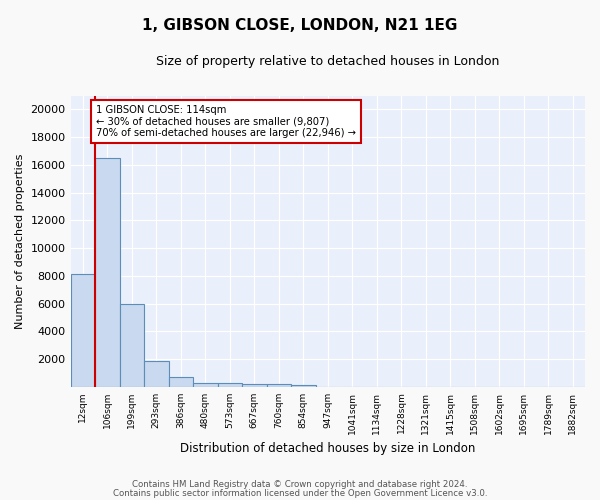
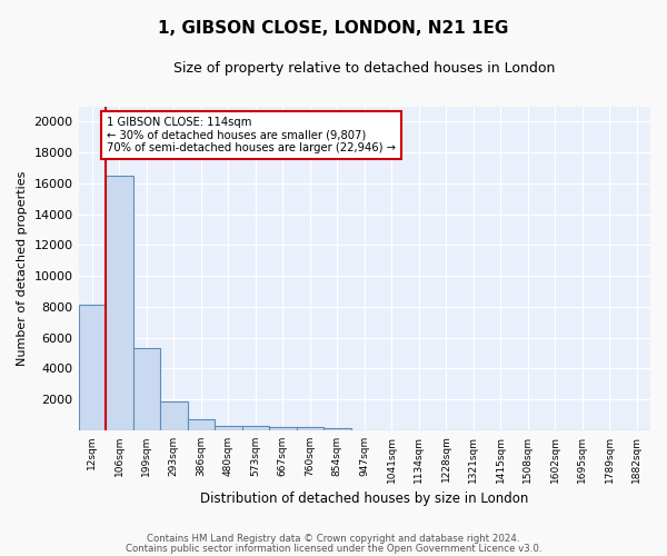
199sqm: 6000 -> 5300
